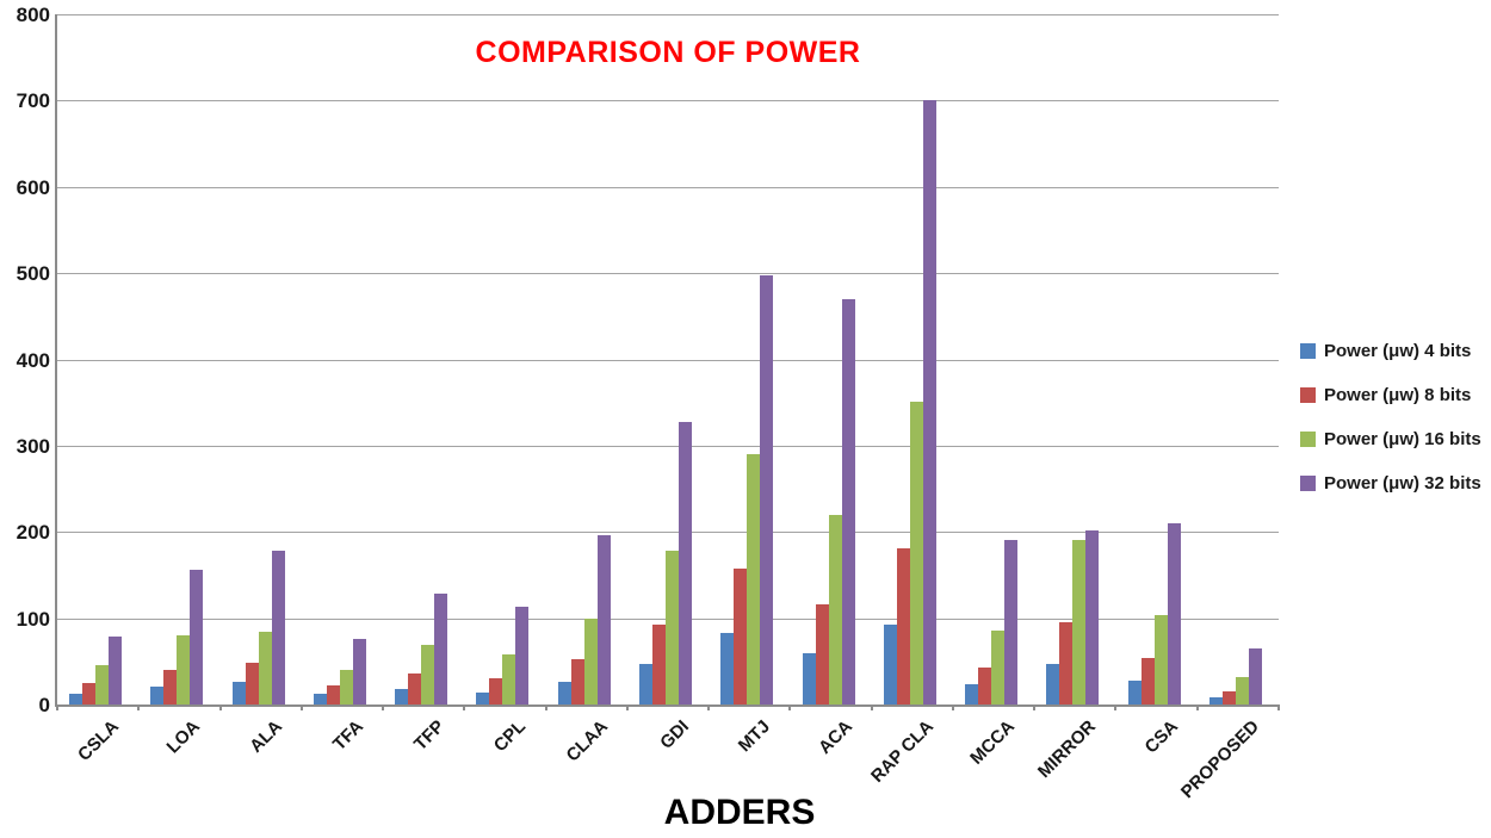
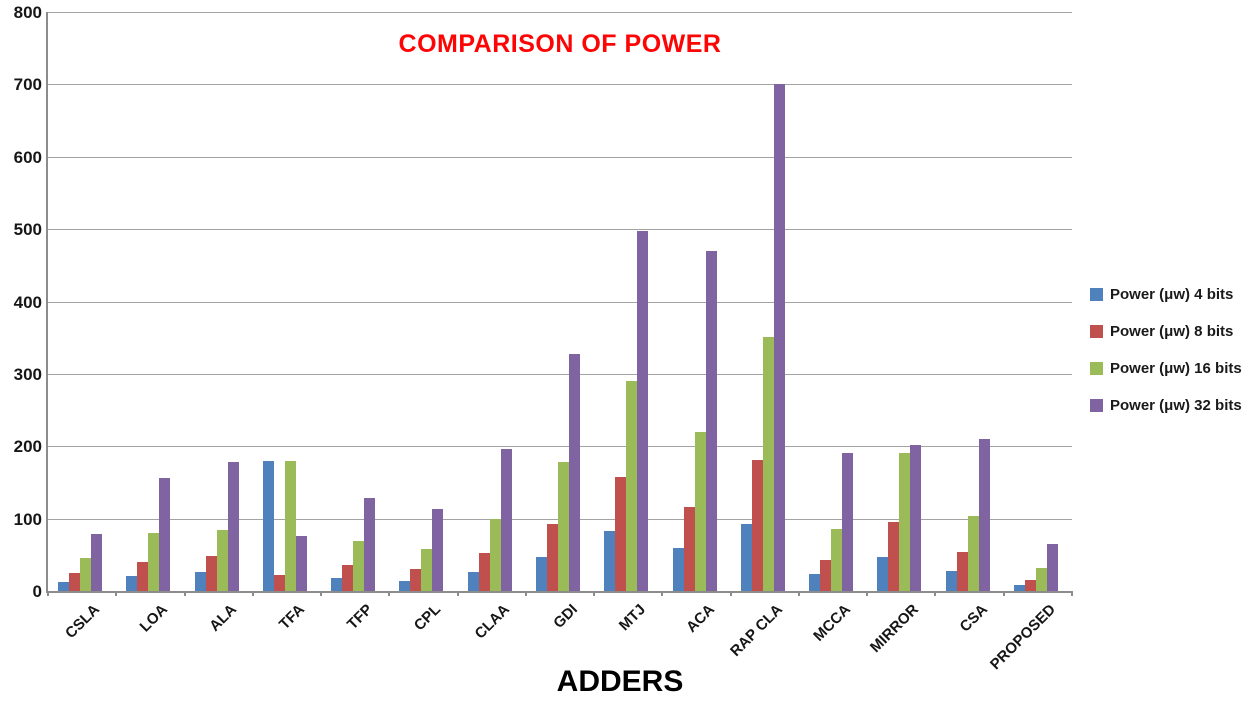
Power (μw) 4 bits/TFA: 10 -> 180
Power (μw) 16 bits/TFA: 40 -> 180
